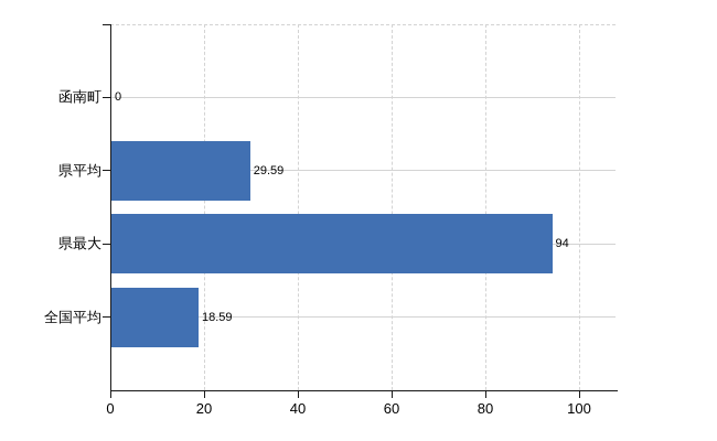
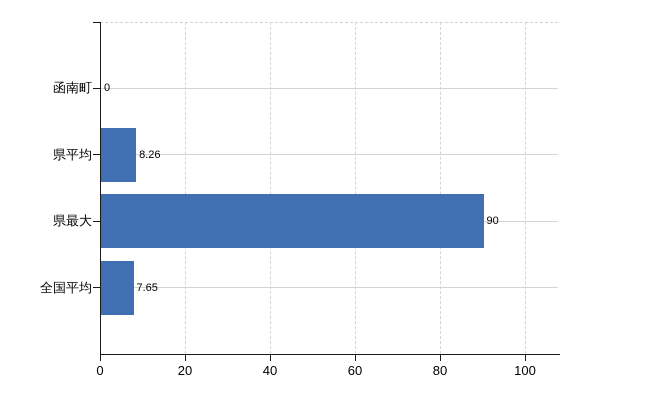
県平均: 29.59 -> 8.26
県最大: 94 -> 90
全国平均: 18.59 -> 7.65
